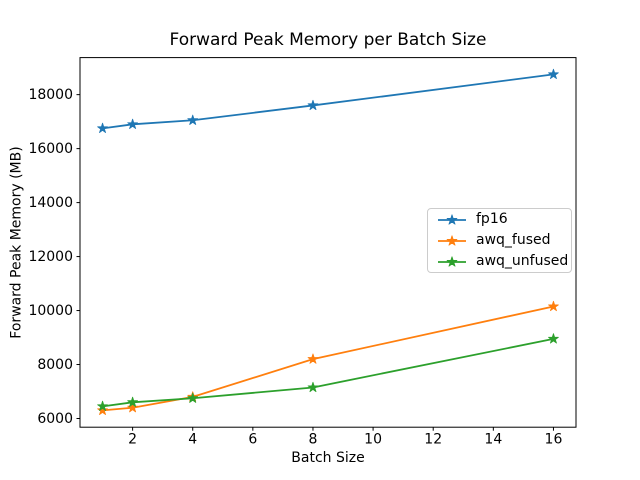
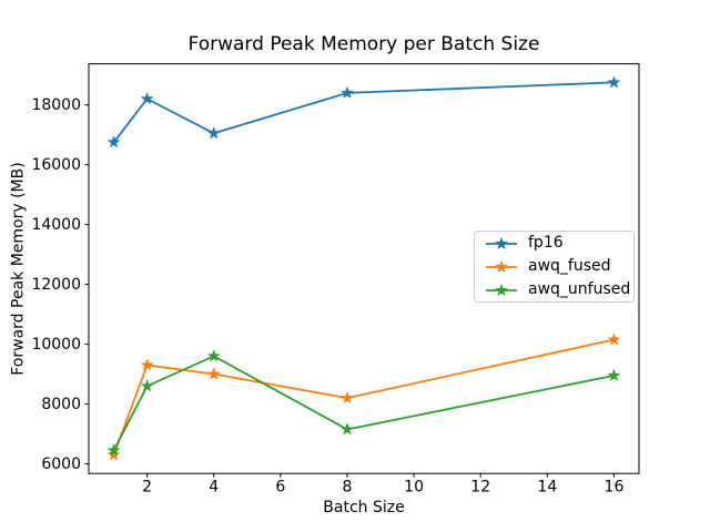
fp16/2: 16900 -> 18200
awq_fused/2: 6400 -> 9300
awq_unfused/2: 6600 -> 8600
awq_fused/4: 6800 -> 9000
awq_unfused/4: 6800 -> 9600
fp16/8: 17600 -> 18400
